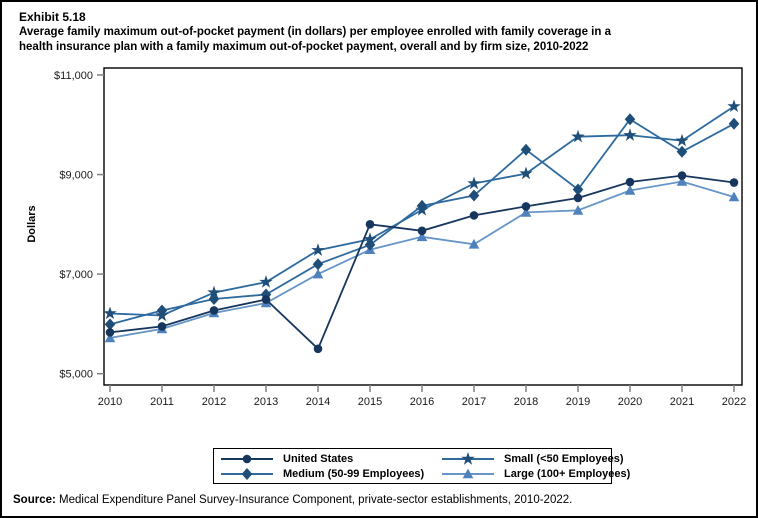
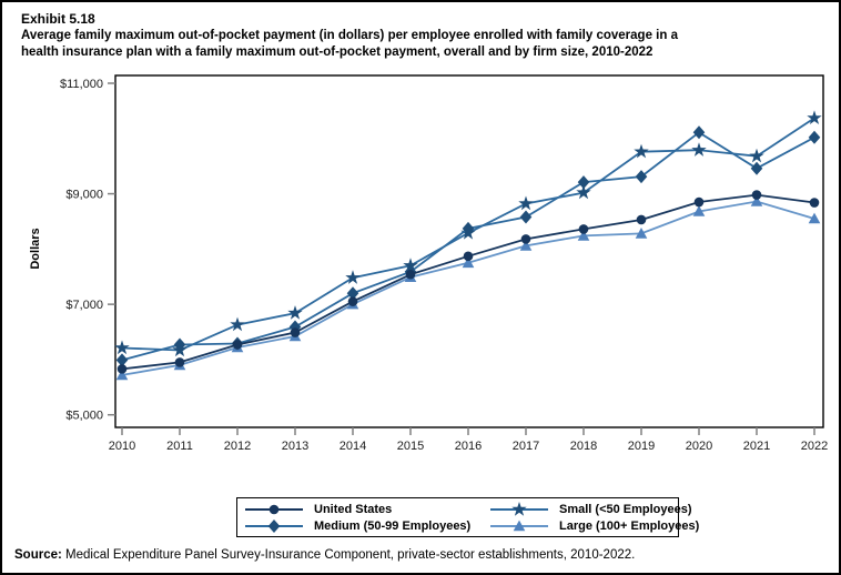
Medium (50-99 Employees)/2012: $6500 -> $6300
United States/2014: $5500 -> $7000
United States/2015: $8000 -> $7500
Large (100+ Employees)/2017: $7600 -> $8100
Medium (50-99 Employees)/2018: $9500 -> $9200
Medium (50-99 Employees)/2019: $8700 -> $9300
